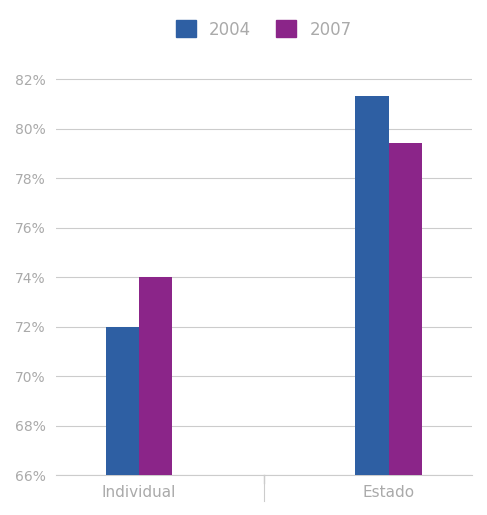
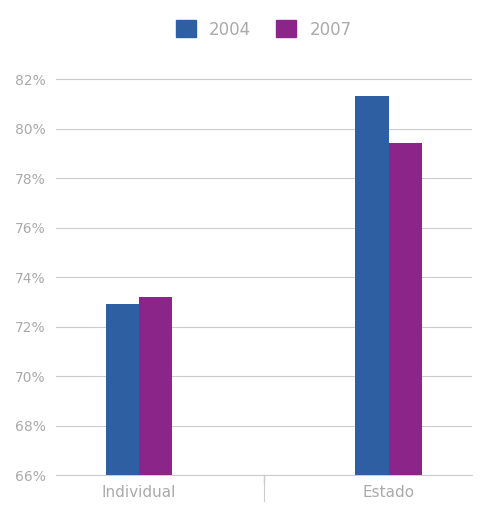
2004/Individual: 72.0% -> 72.9%
2007/Individual: 74.0% -> 73.2%
